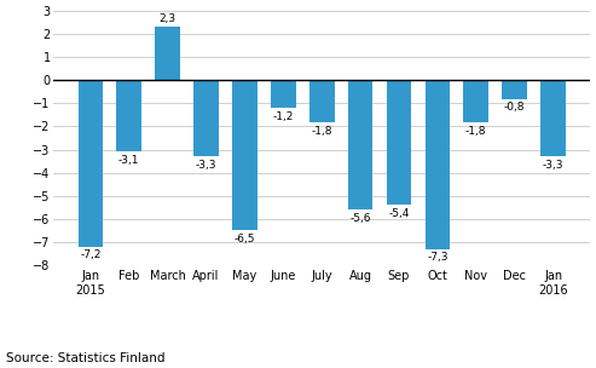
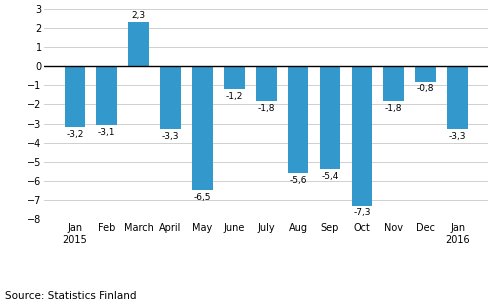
Jan 2015: -7,2 -> -3,2
